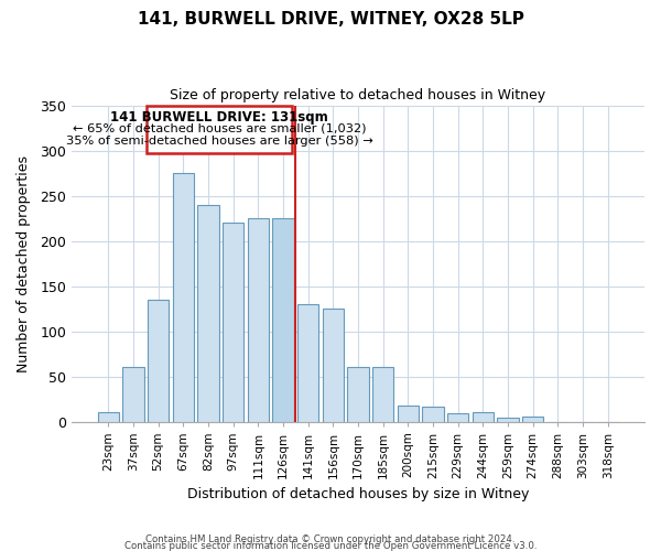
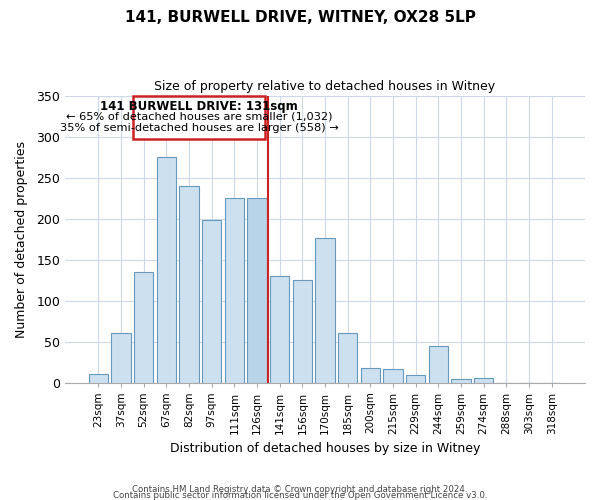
97sqm: 220 -> 198
170sqm: 60 -> 176
244sqm: 10 -> 44
